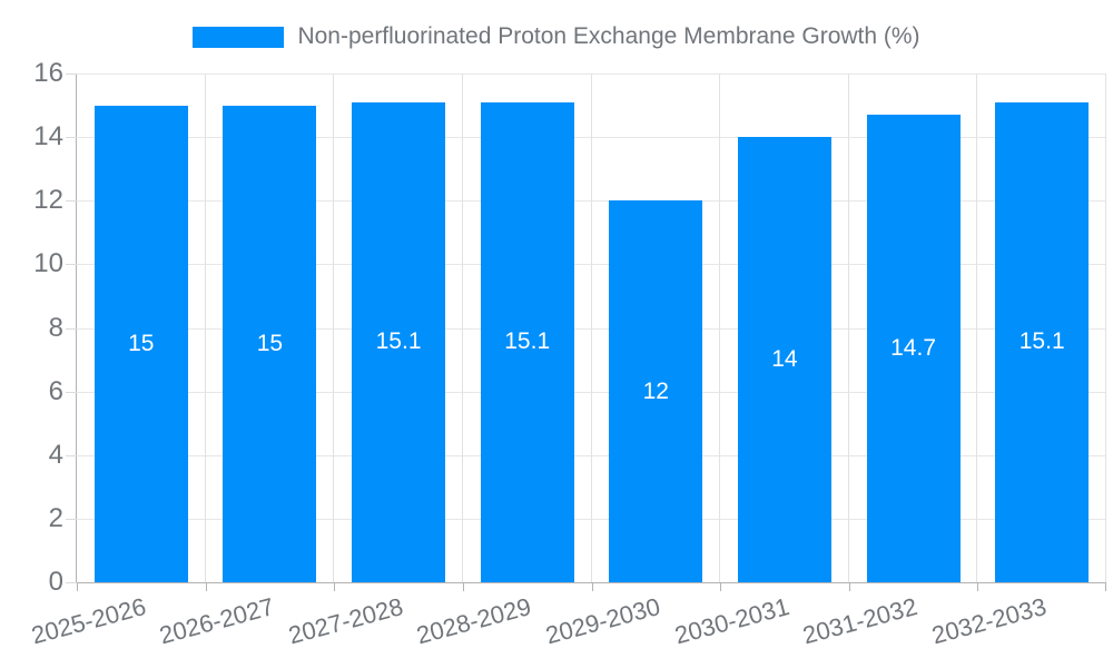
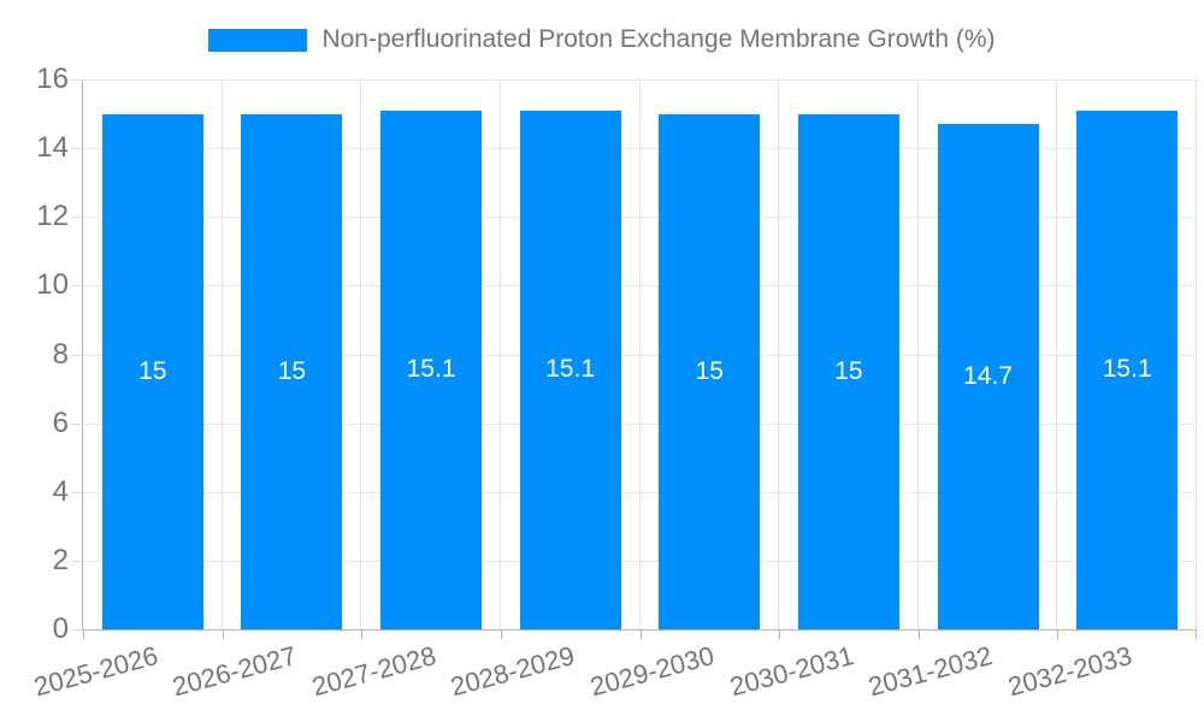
2029-2030: 12 -> 15
2030-2031: 14 -> 15
